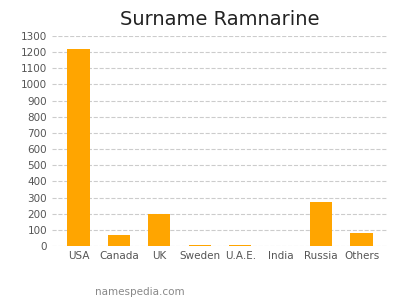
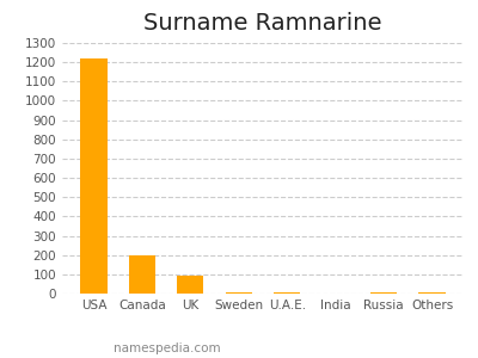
Canada: 70 -> 200
UK: 200 -> 90
Russia: 270 -> 0
Others: 80 -> 10
